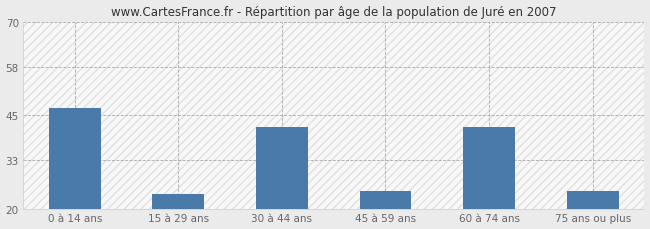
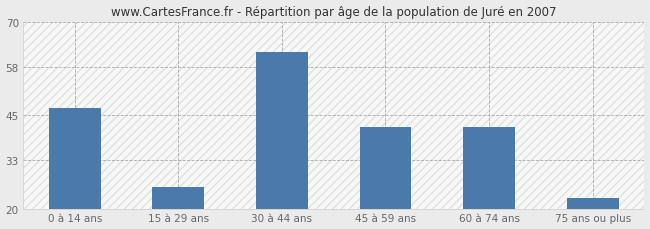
15 à 29 ans: 24 -> 26
30 à 44 ans: 42 -> 62
45 à 59 ans: 25 -> 42
75 ans ou plus: 25 -> 23
